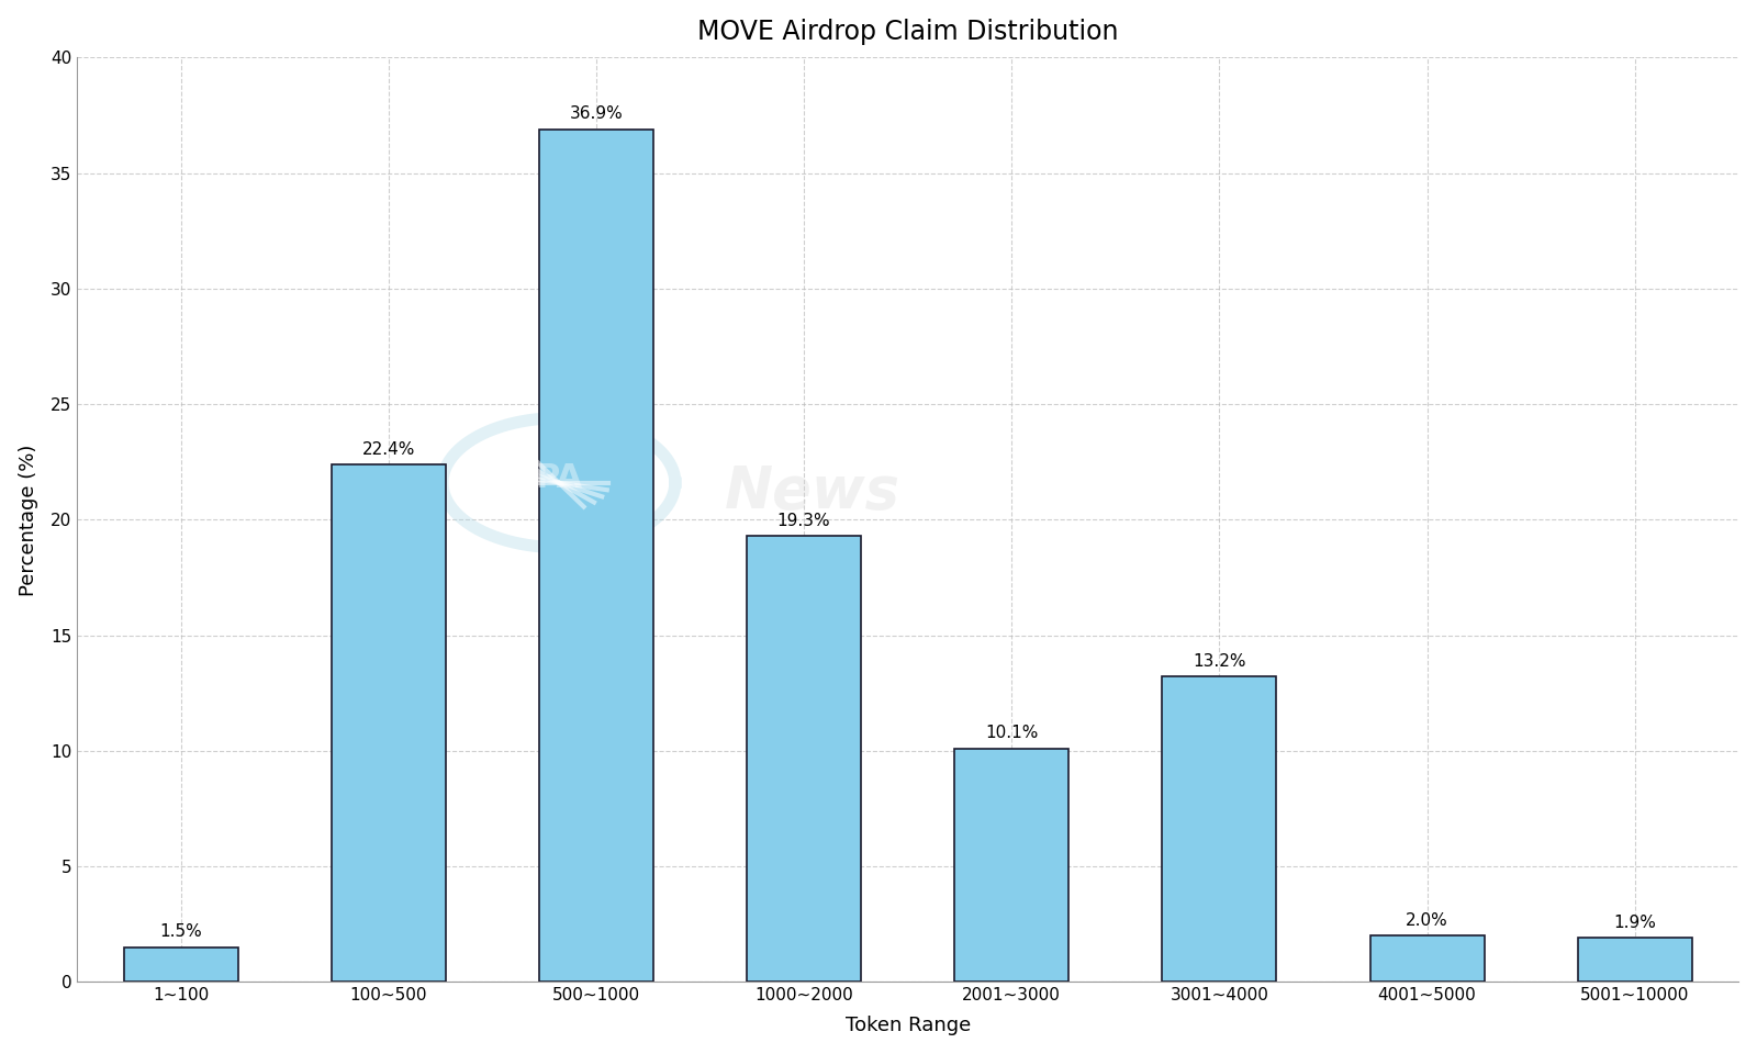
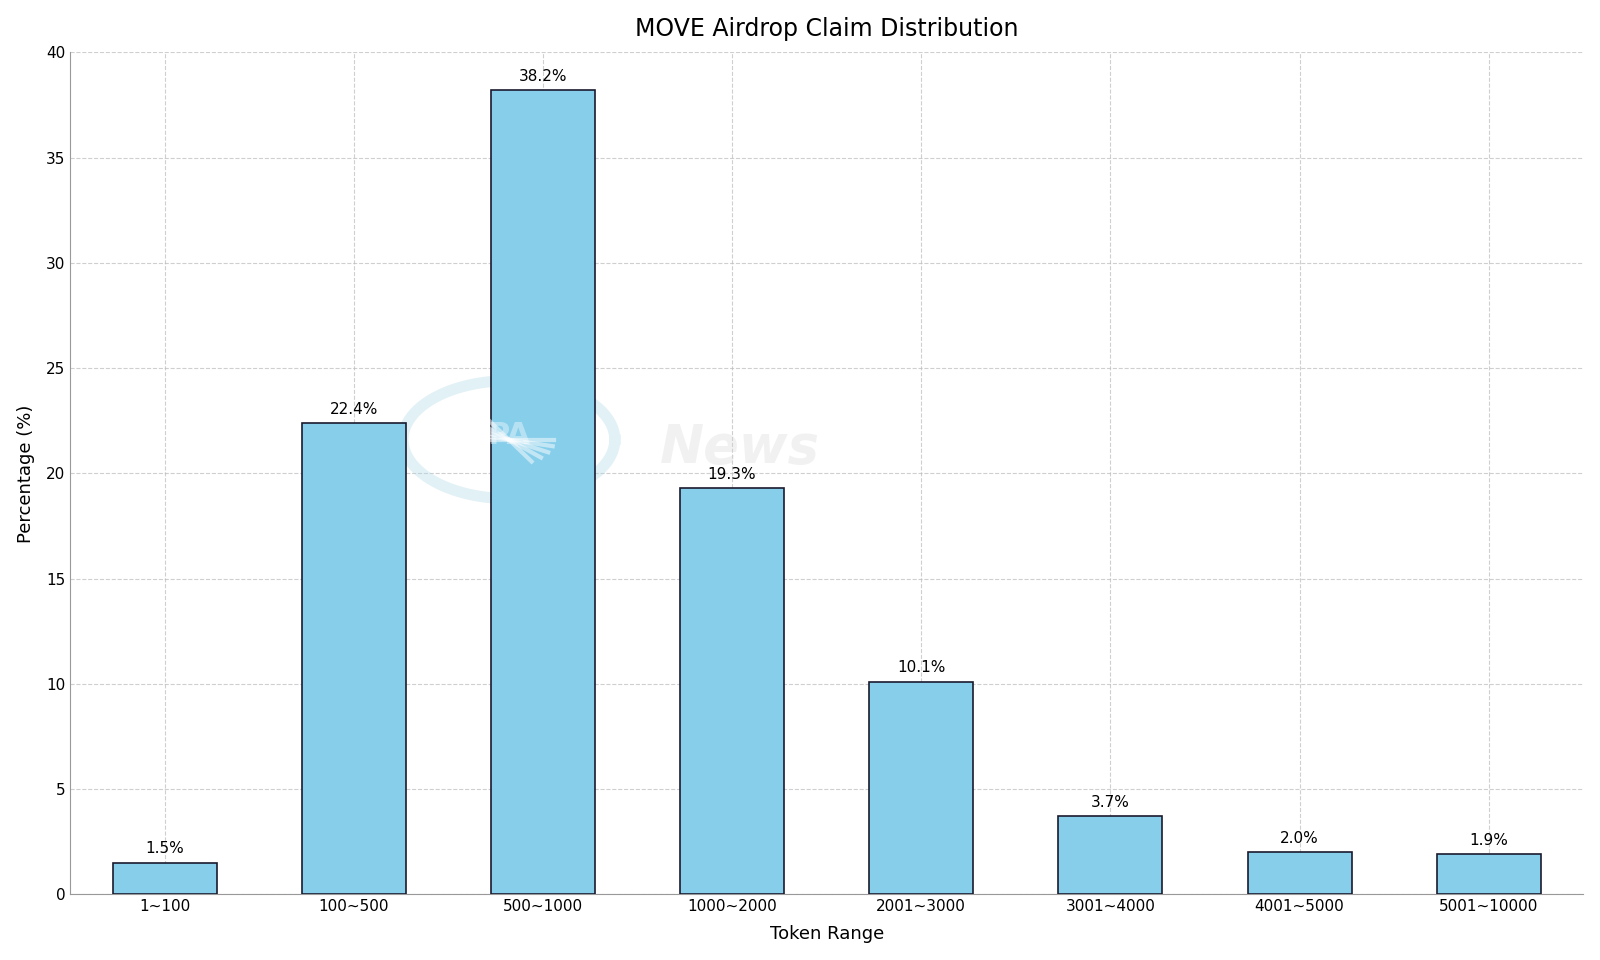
500~1000: 36.9% -> 38.2%
3001~4000: 13.2% -> 3.7%
